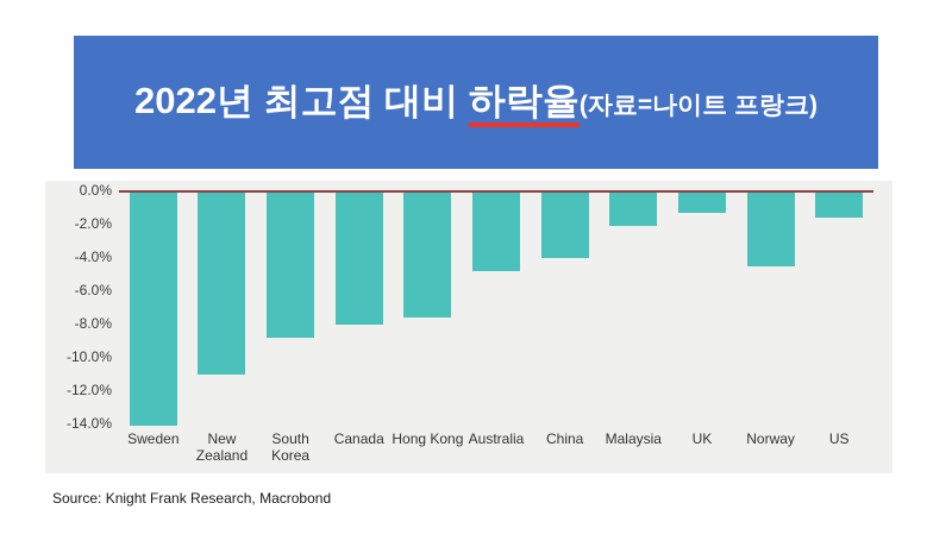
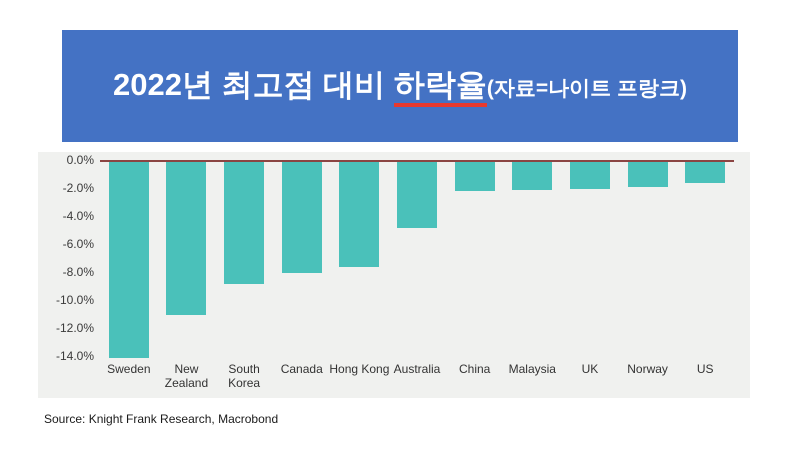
China: -3.9% -> -2.1%
UK: -1.2% -> -1.9%
Norway: -4.4% -> -1.8%
